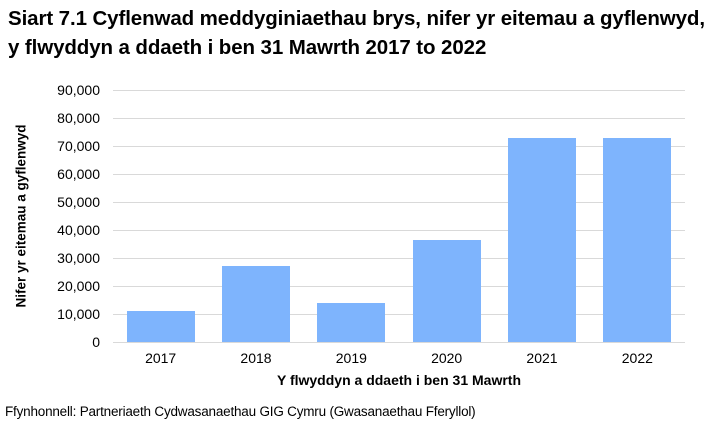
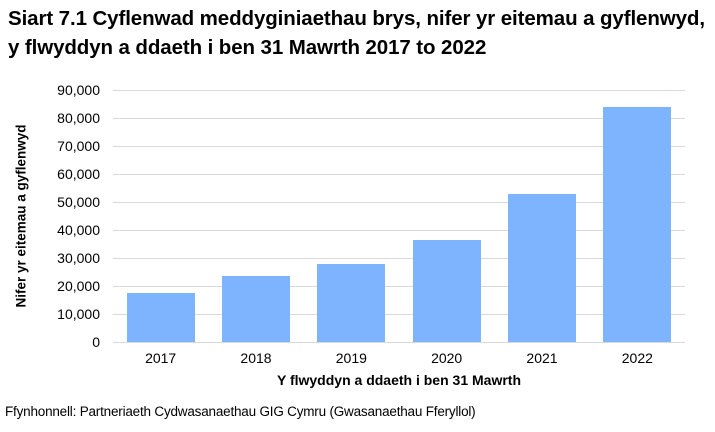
2017: 11000 -> 18000
2018: 27000 -> 24000
2019: 14000 -> 28000
2021: 73000 -> 53000
2022: 73000 -> 84000
